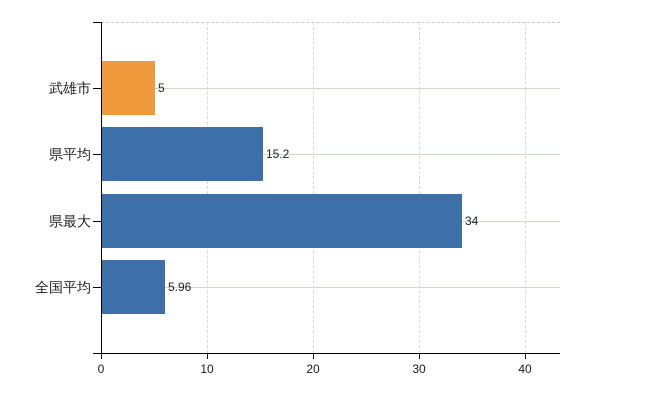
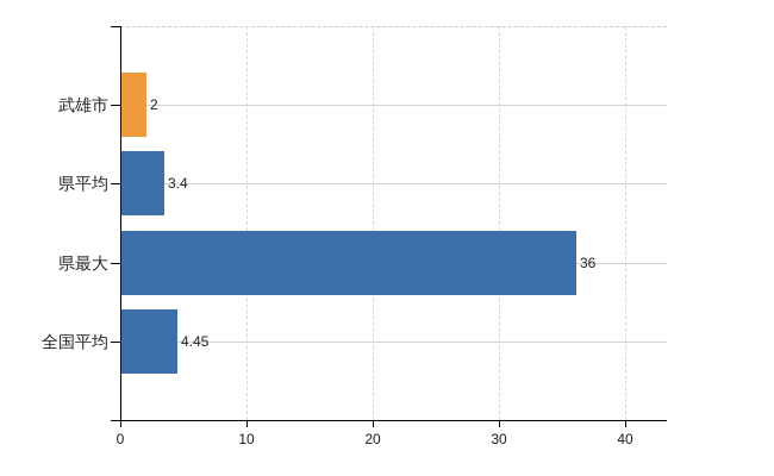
武雄市: 5 -> 2
県平均: 15.2 -> 3.4
県最大: 34 -> 36
全国平均: 5.96 -> 4.45
